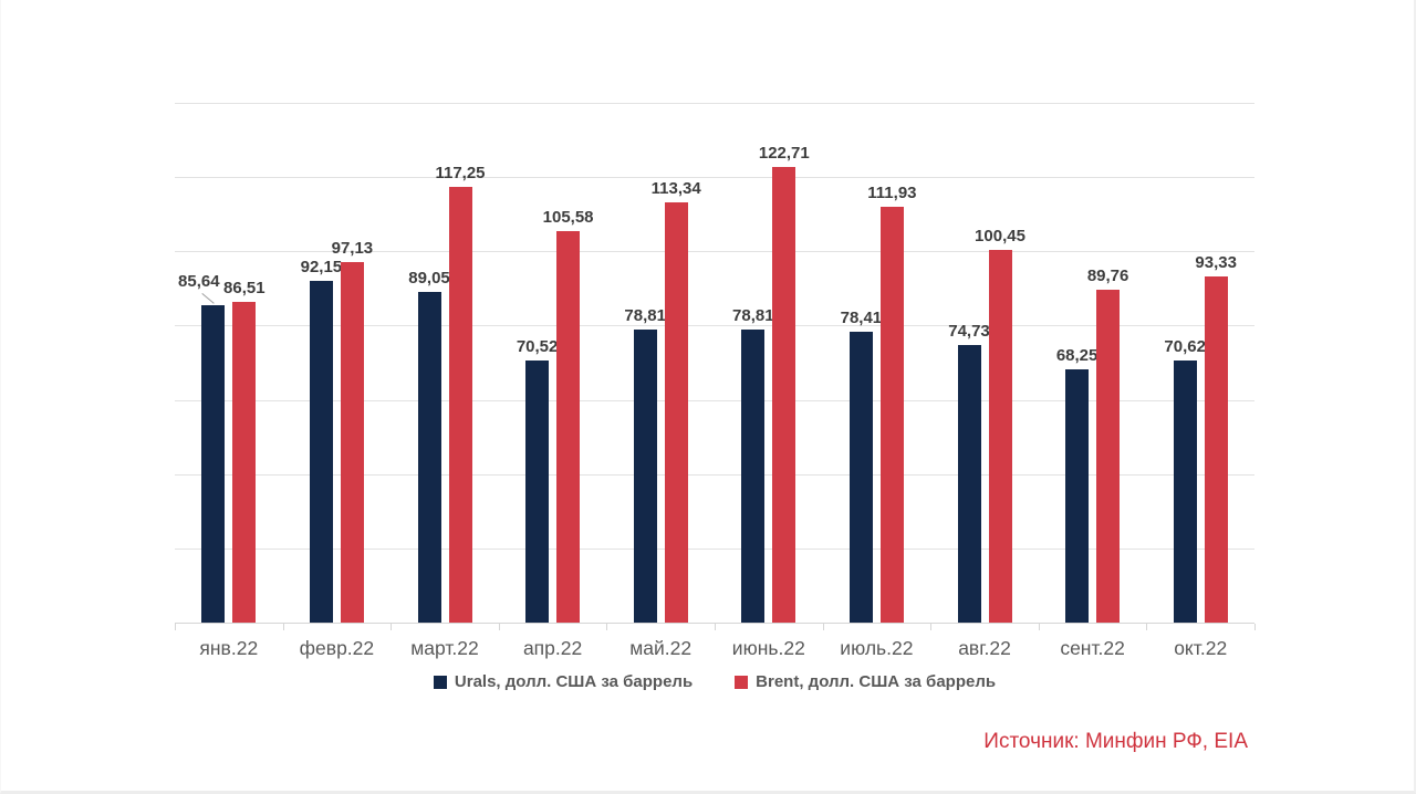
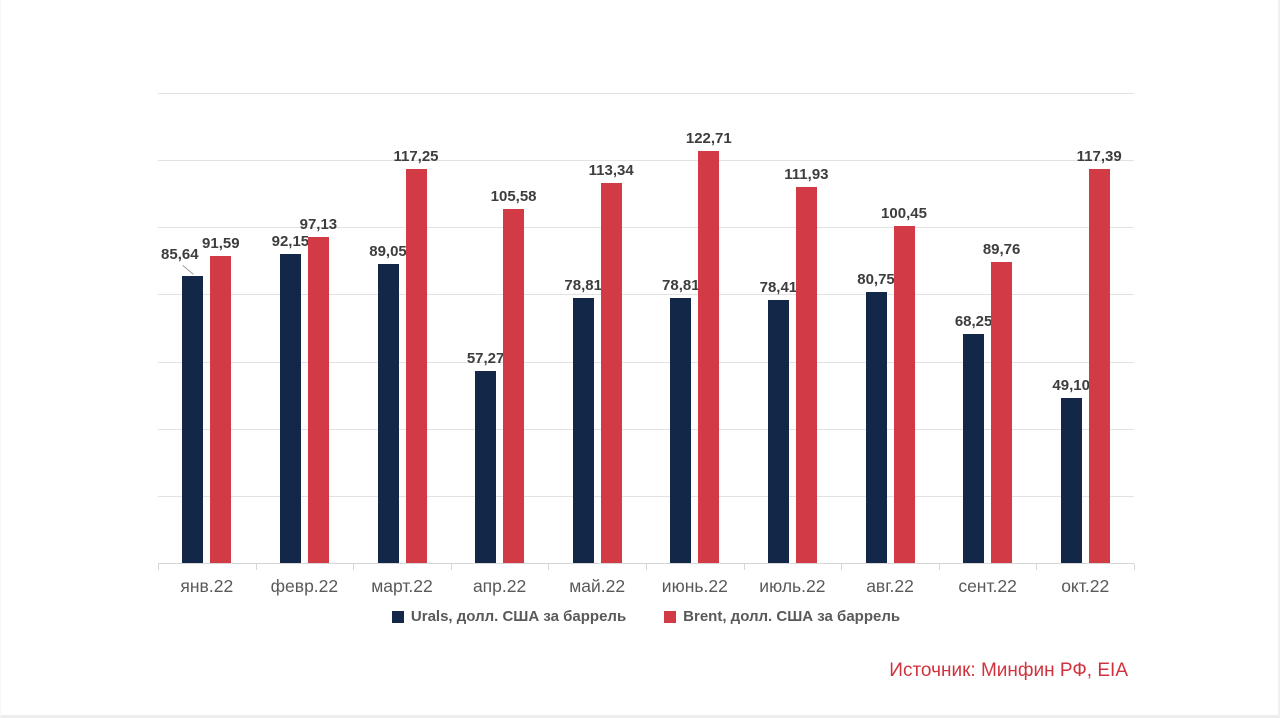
Brent, долл. США за баррель/янв.22: 86,51 -> 91,59
Urals, долл. США за баррель/апр.22: 70,52 -> 57,27
Urals, долл. США за баррель/авг.22: 74,73 -> 80,75
Urals, долл. США за баррель/окт.22: 70,62 -> 49,10
Brent, долл. США за баррель/окт.22: 93,33 -> 117,39
